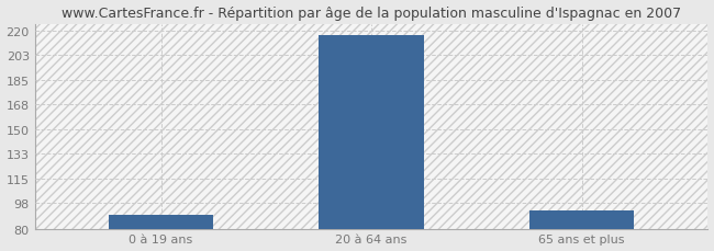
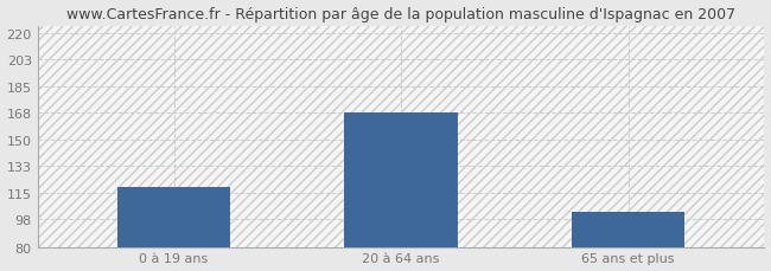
0 à 19 ans: 90 -> 119
20 à 64 ans: 217 -> 168
65 ans et plus: 93 -> 103
